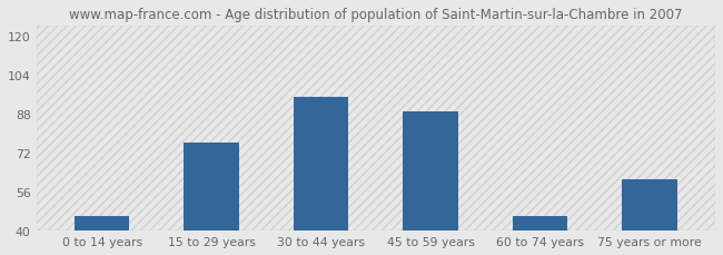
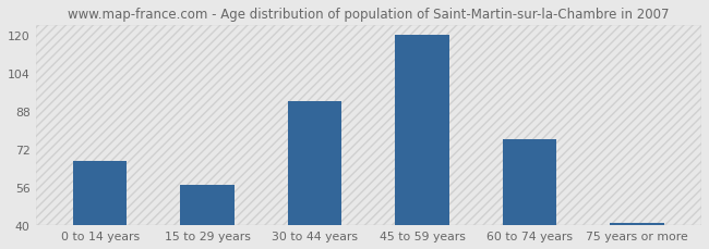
0 to 14 years: 46 -> 67
15 to 29 years: 76 -> 57
30 to 44 years: 95 -> 92
45 to 59 years: 89 -> 120
60 to 74 years: 46 -> 76
75 years or more: 61 -> 41
